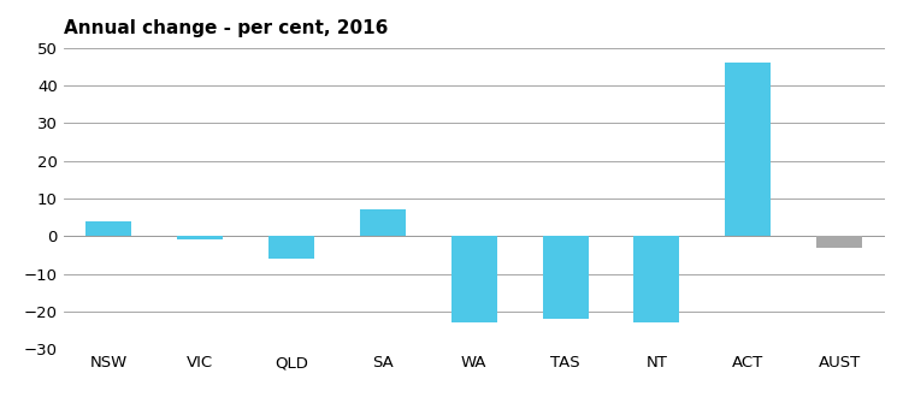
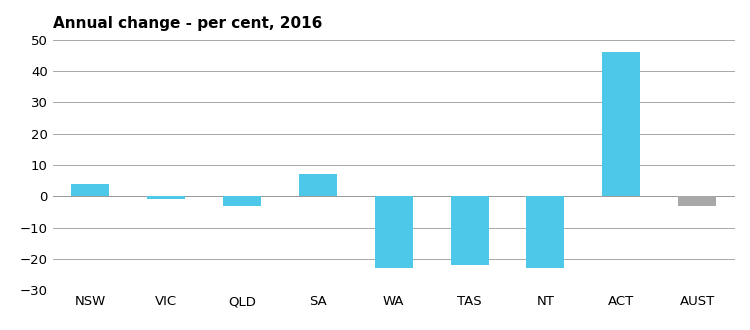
QLD: -6 -> -3
